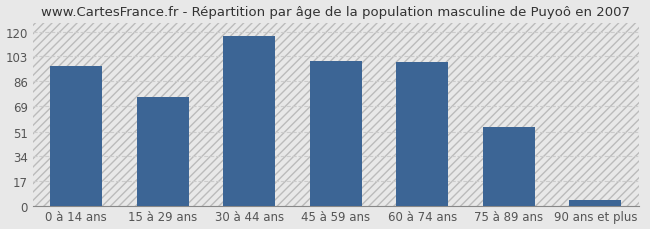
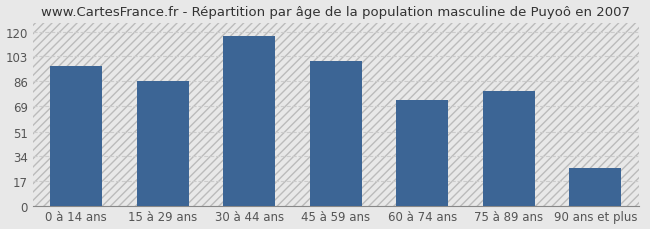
15 à 29 ans: 75 -> 86
60 à 74 ans: 99 -> 73
75 à 89 ans: 54 -> 79
90 ans et plus: 4 -> 26
